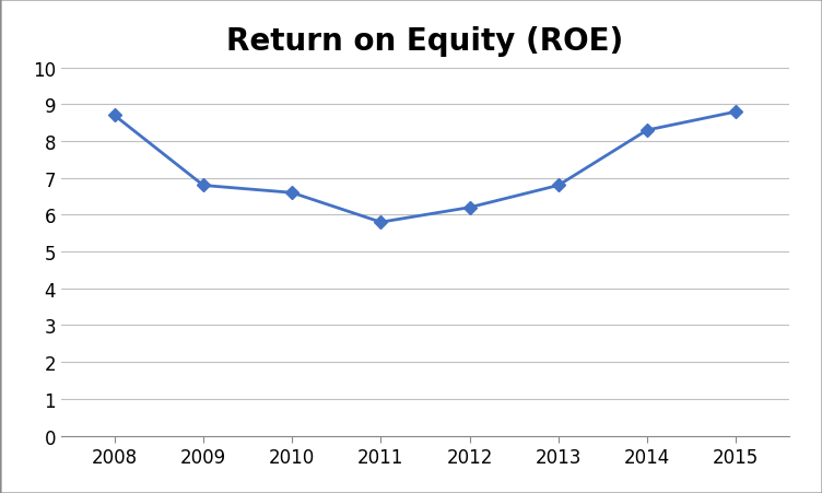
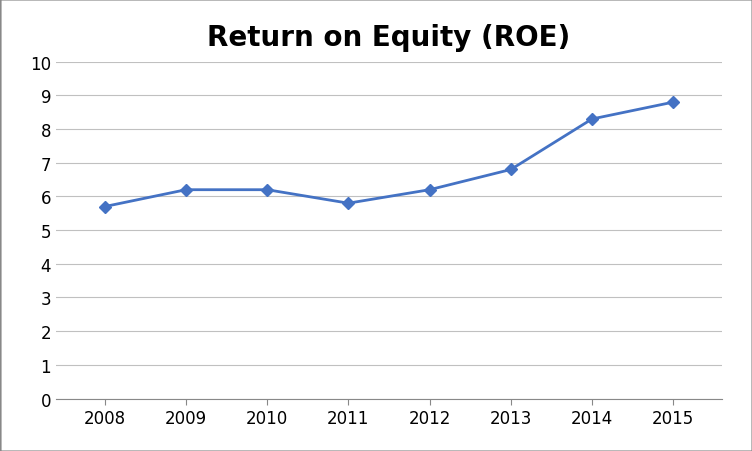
2008: 8.7 -> 5.7
2009: 6.8 -> 6.2
2010: 6.6 -> 6.2
